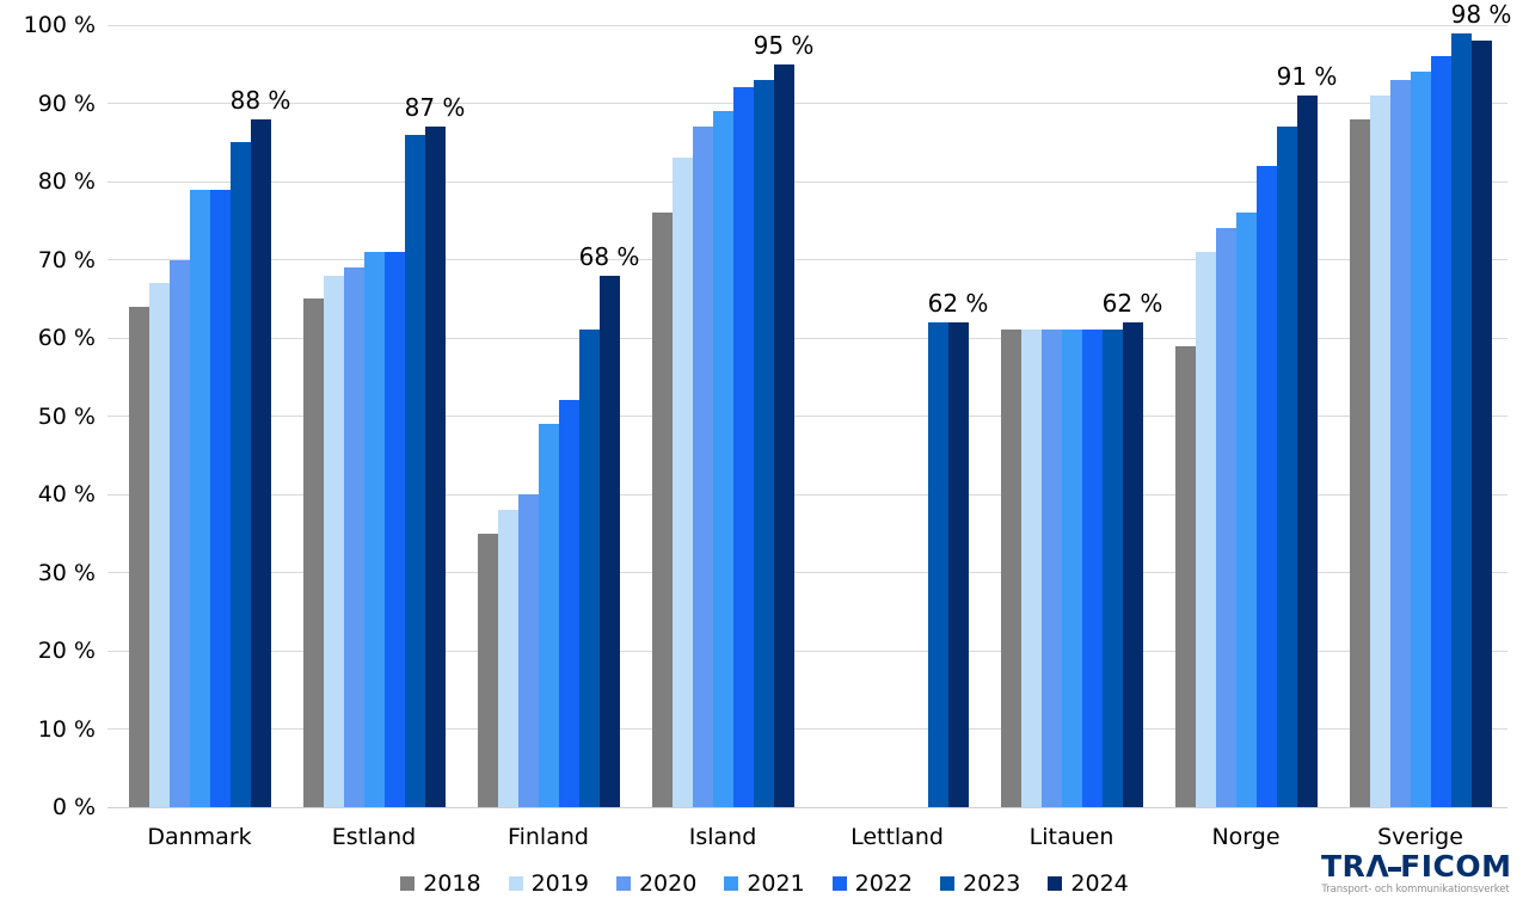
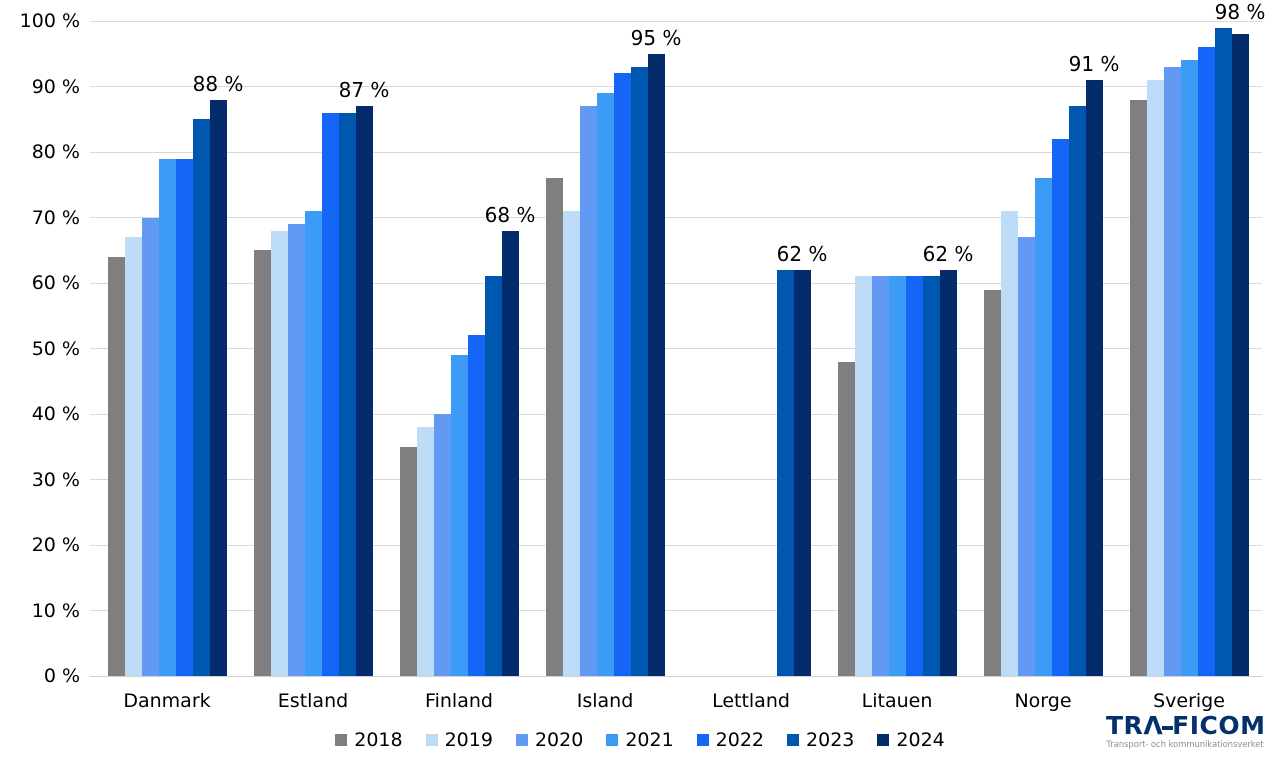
2022/Estland: 71% -> 86%
2019/Island: 83% -> 71%
2018/Litauen: 61% -> 48%
2020/Norge: 74% -> 67%
